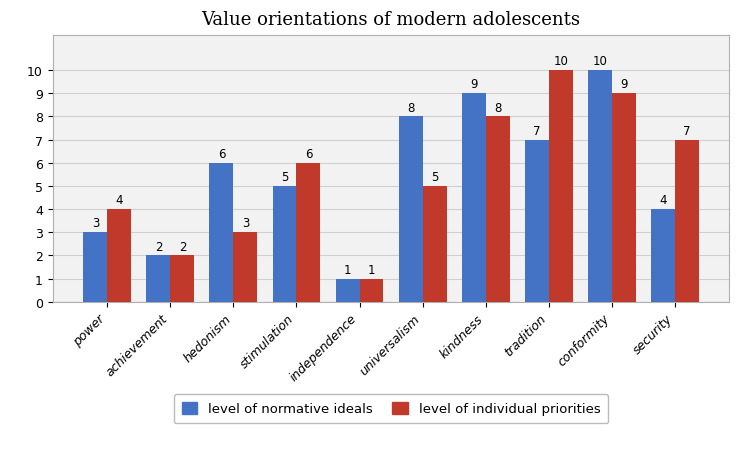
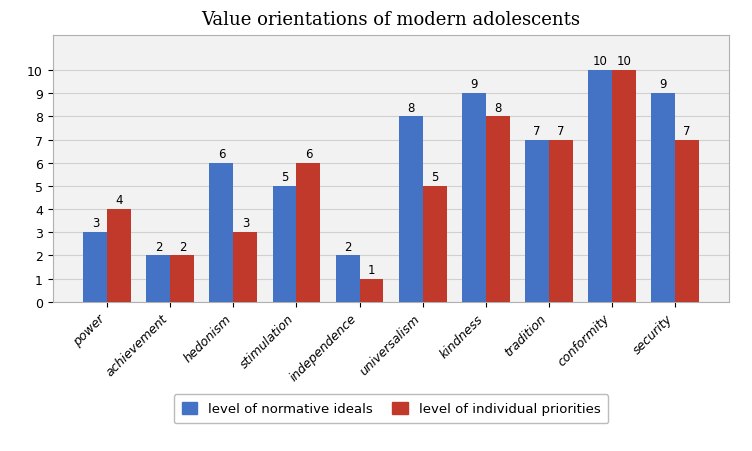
level of normative ideals/independence: 1 -> 2
level of individual priorities/tradition: 10 -> 7
level of individual priorities/conformity: 9 -> 10
level of normative ideals/security: 4 -> 9
